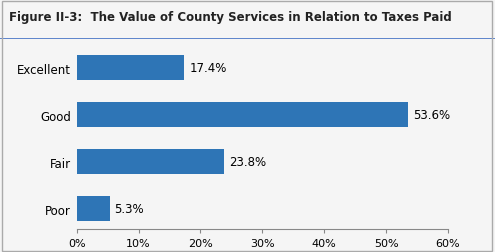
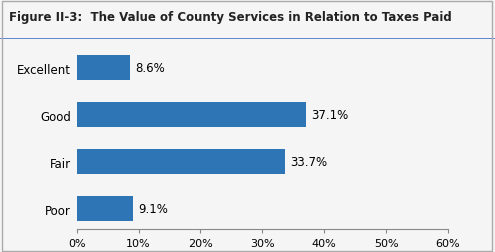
Excellent: 17.4% -> 8.6%
Good: 53.6% -> 37.1%
Fair: 23.8% -> 33.7%
Poor: 5.3% -> 9.1%
